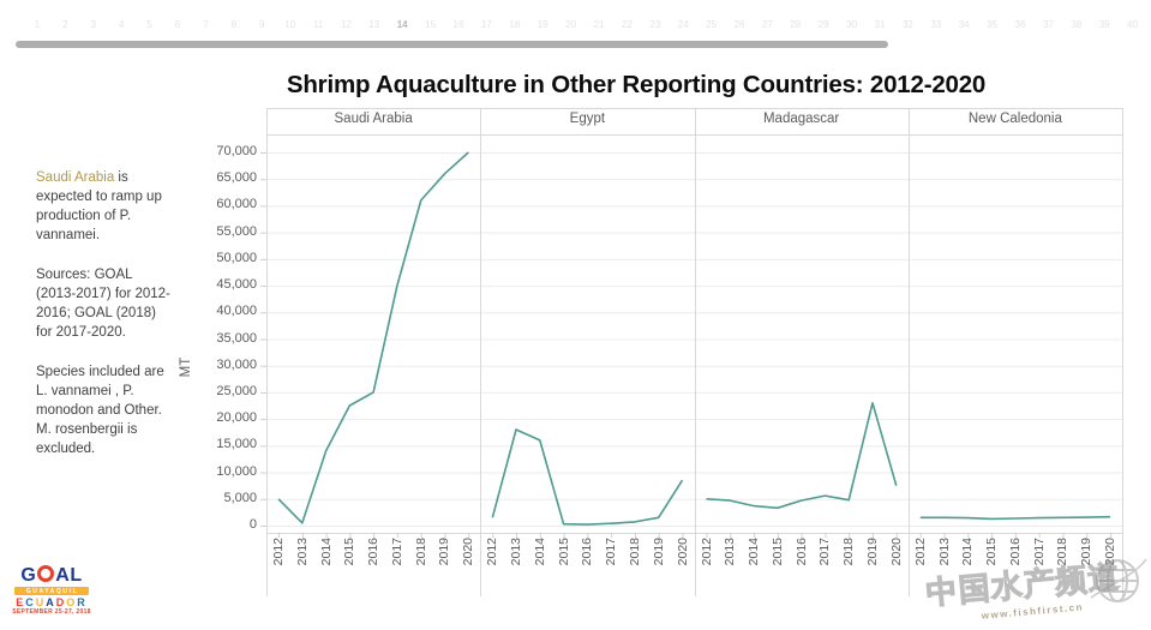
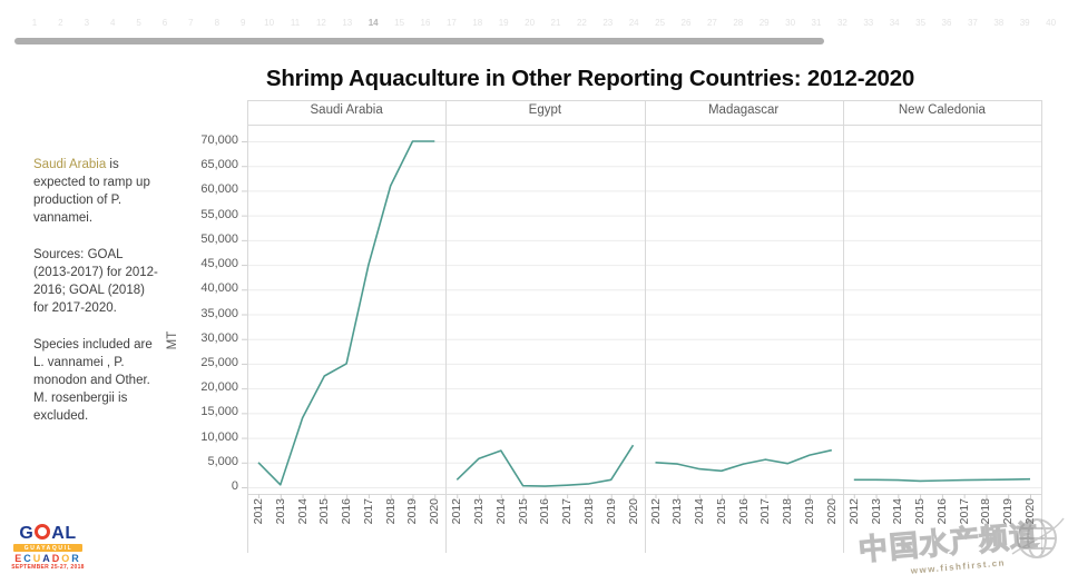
Egypt/2013: 18000 -> 6000
Egypt/2014: 16000 -> 7000
Saudi Arabia/2019: 66000 -> 70000
Madagascar/2019: 23000 -> 6000
